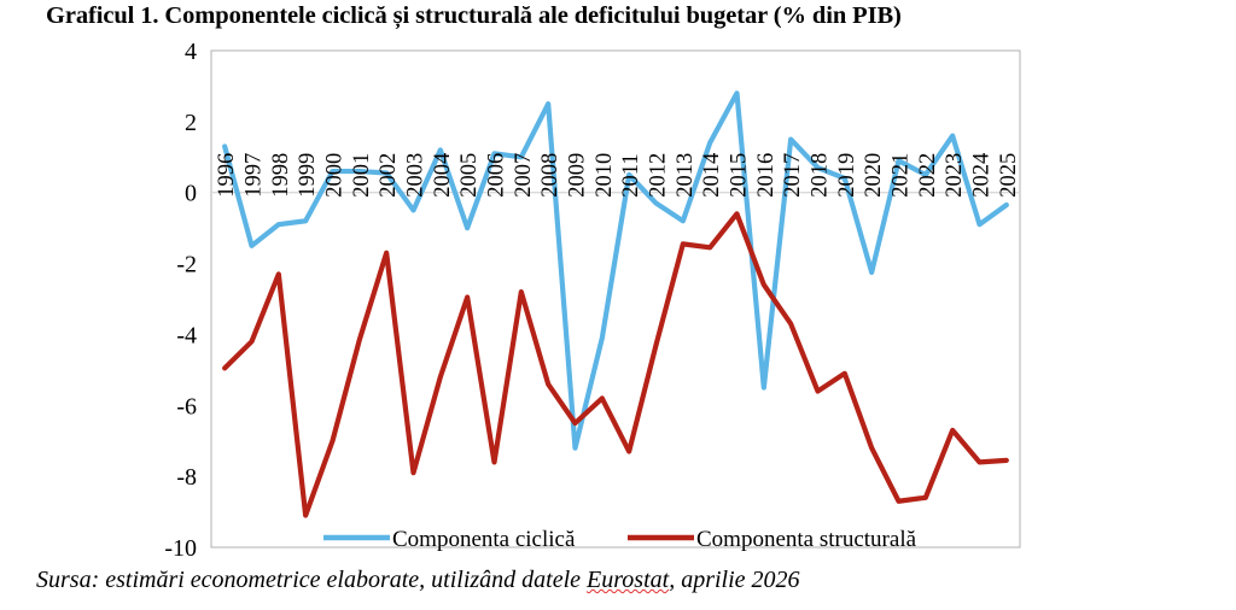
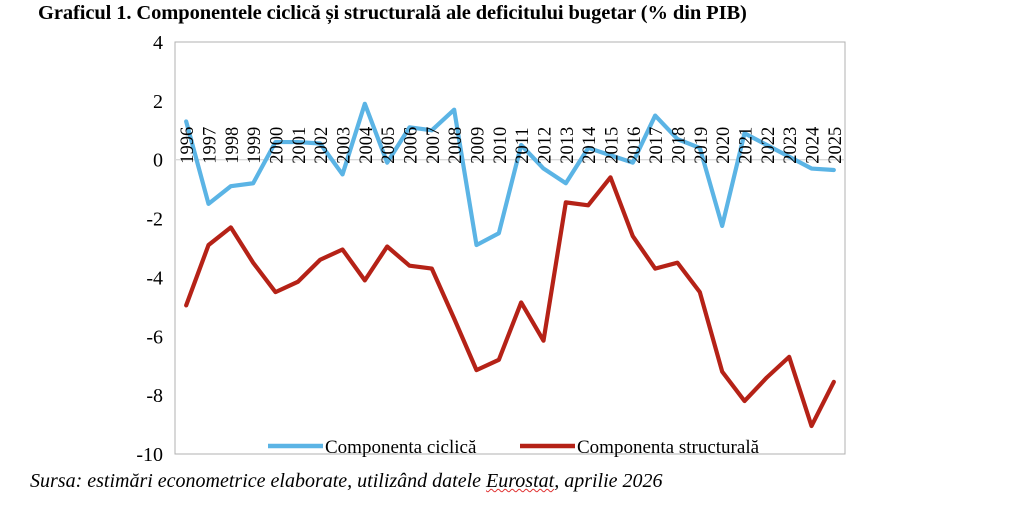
Componenta structurală/1997: -4.2 -> -2.9
Componenta structurală/1999: -9.1 -> -3.5
Componenta structurală/2000: -7.0 -> -4.5
Componenta structurală/2002: -1.7 -> -3.4
Componenta structurală/2003: -7.9 -> -3.0
Componenta ciclică/2004: 1.2 -> 1.9
Componenta structurală/2004: -5.2 -> -4.1
Componenta ciclică/2005: -1.0 -> -0.1
Componenta structurală/2006: -7.6 -> -3.6
Componenta structurală/2007: -2.8 -> -3.7
Componenta ciclică/2008: 2.5 -> 1.7
Componenta ciclică/2009: -7.2 -> -2.9
Componenta structurală/2009: -6.5 -> -7.2
Componenta ciclică/2010: -4.1 -> -2.5
Componenta structurală/2010: -5.8 -> -6.8
Componenta structurală/2011: -7.3 -> -4.8
Componenta structurală/2012: -4.3 -> -6.2
Componenta ciclică/2014: 1.4 -> 0.4
Componenta ciclică/2015: 2.8 -> 0.1
Componenta ciclică/2016: -5.5 -> -0.1
Componenta structurală/2018: -5.6 -> -3.5
Componenta structurală/2019: -5.1 -> -4.5
Componenta structurală/2021: -8.7 -> -8.2
Componenta structurală/2022: -8.6 -> -7.4
Componenta ciclică/2023: 1.6 -> 0.1
Componenta ciclică/2024: -0.9 -> -0.3
Componenta structurală/2024: -7.6 -> -9.1
